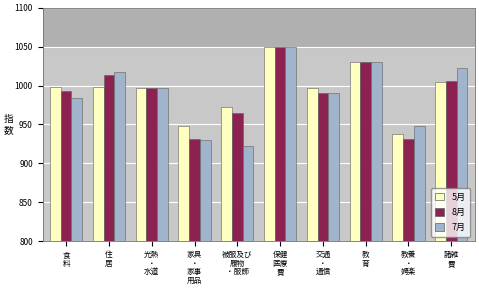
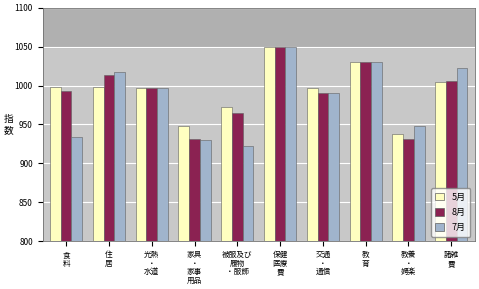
7月/食 料: 984 -> 934
